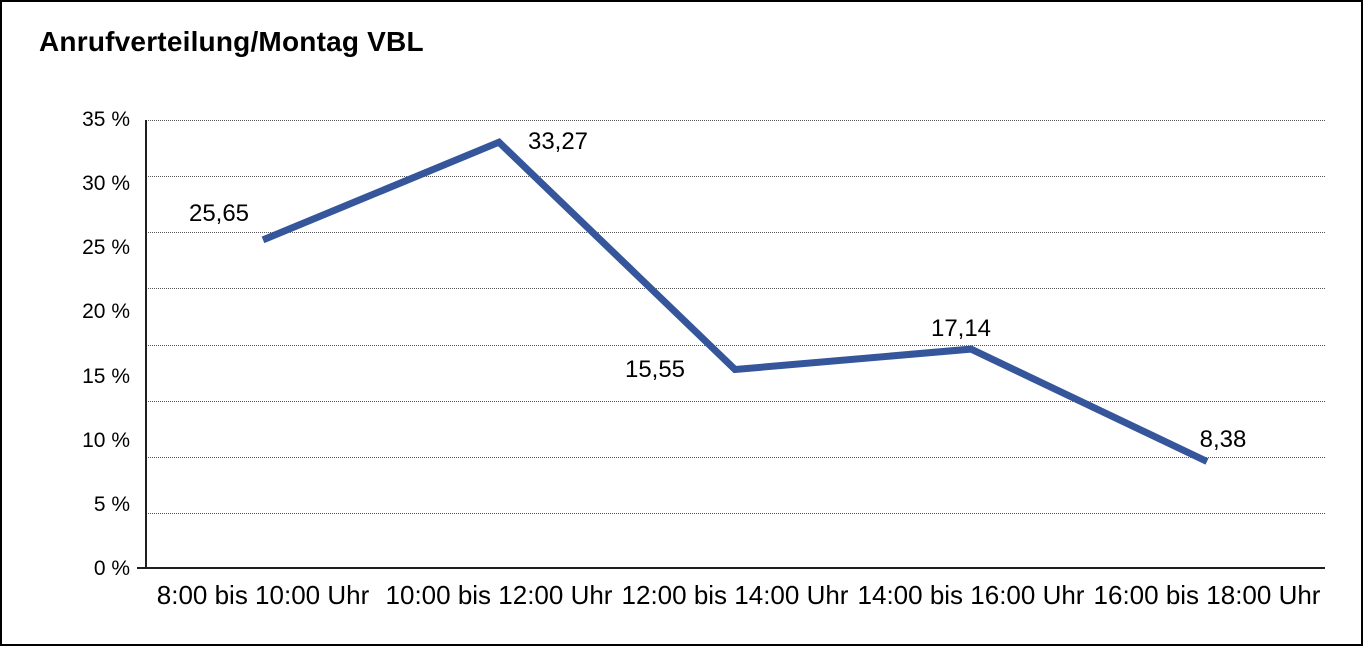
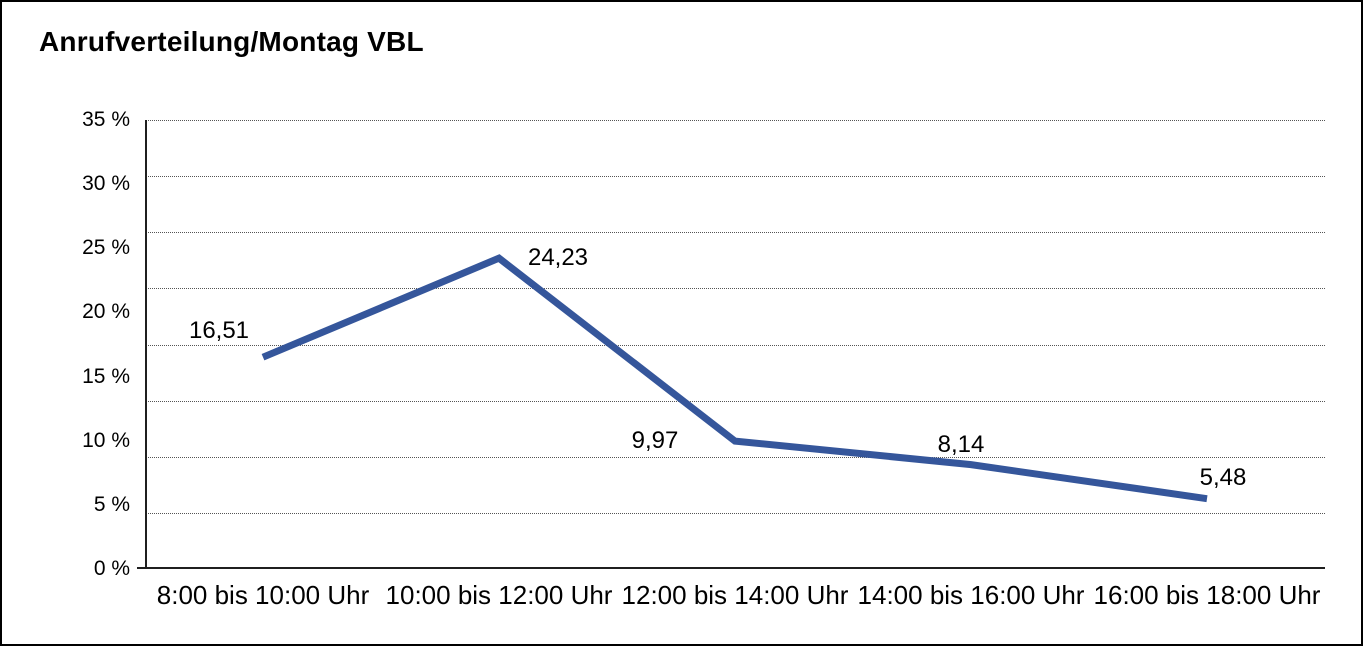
8:00 bis 10:00 Uhr: 25,65 -> 16,51
10:00 bis 12:00 Uhr: 33,27 -> 24,23
12:00 bis 14:00 Uhr: 15,55 -> 9,97
14:00 bis 16:00 Uhr: 17,14 -> 8,14
16:00 bis 18:00 Uhr: 8,38 -> 5,48
